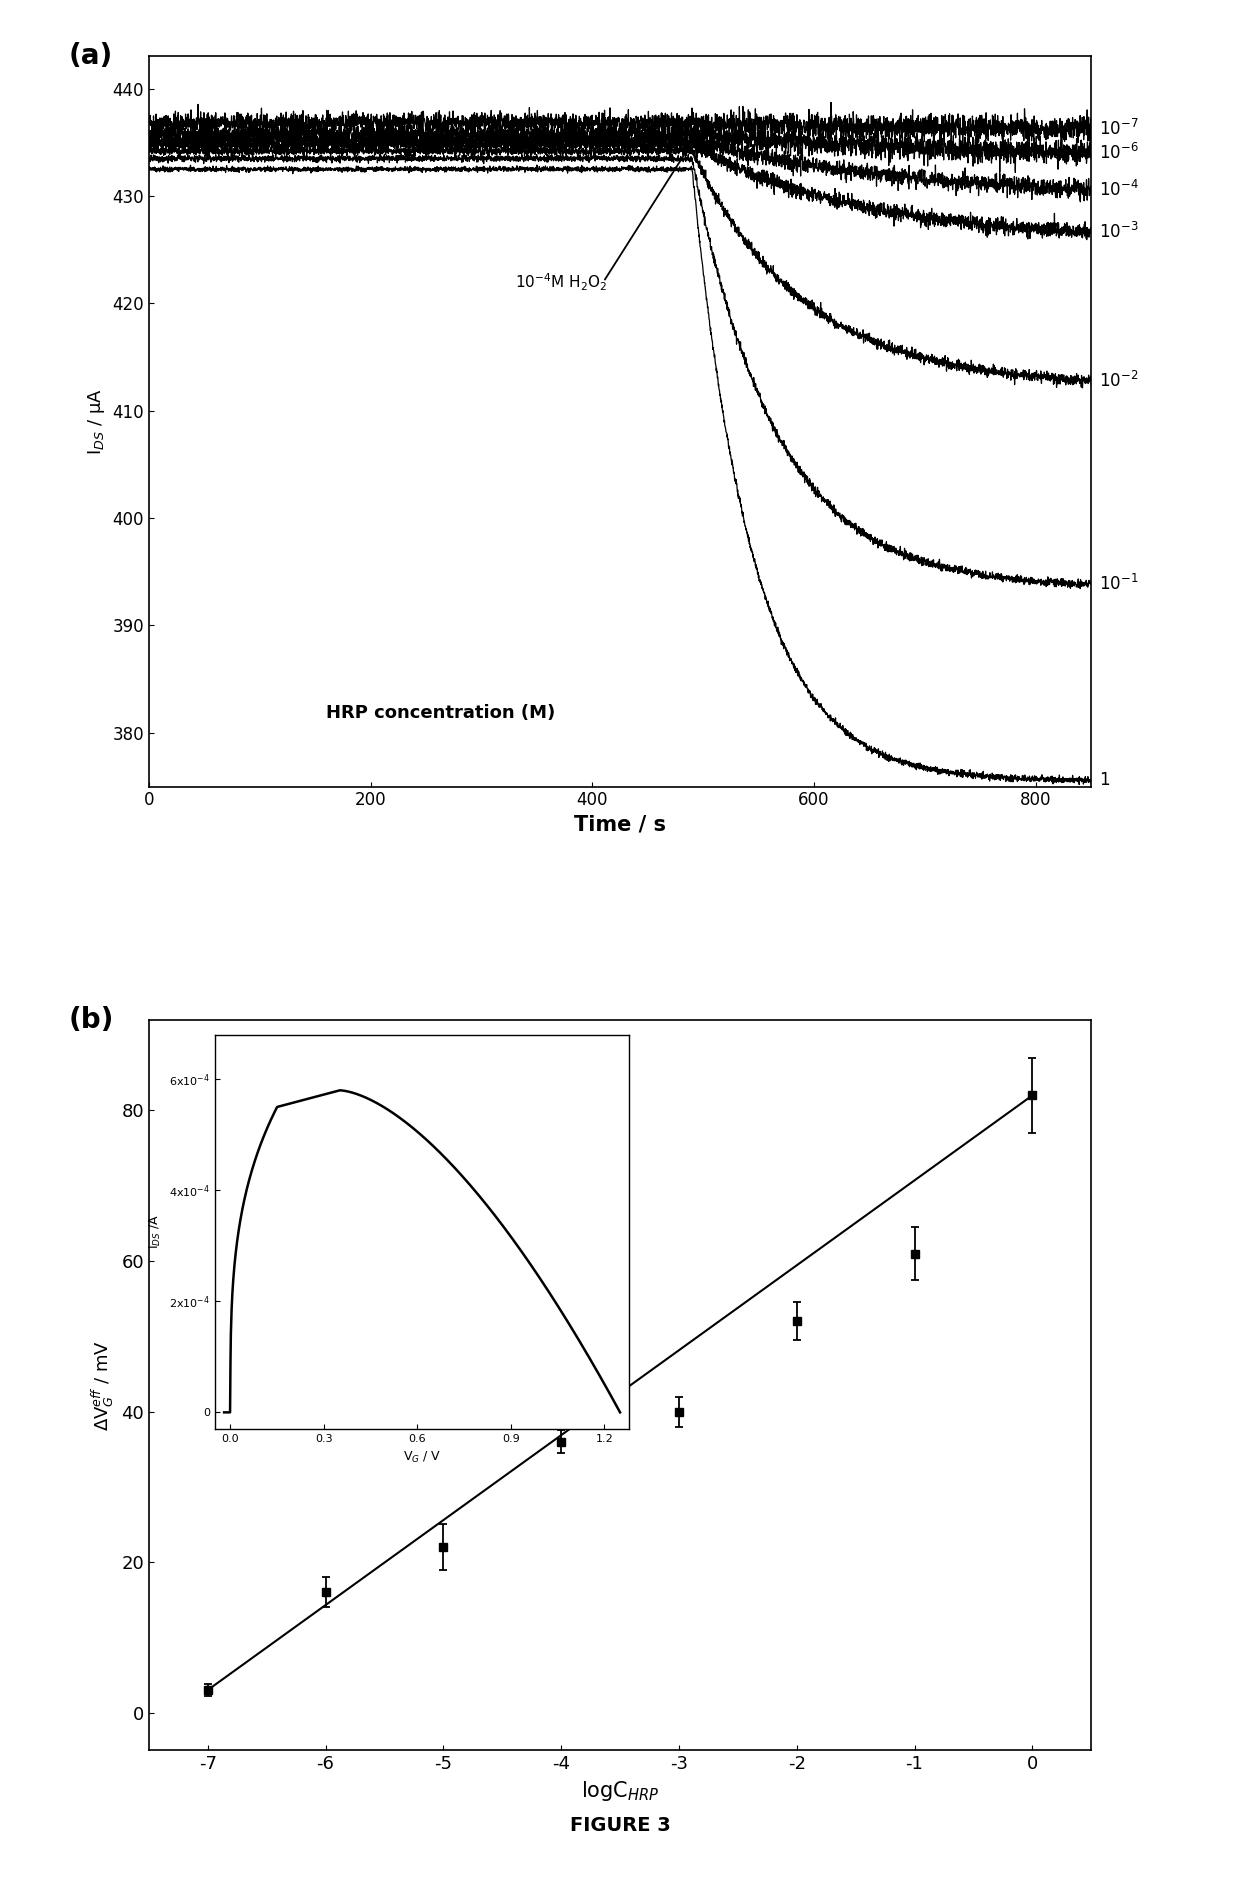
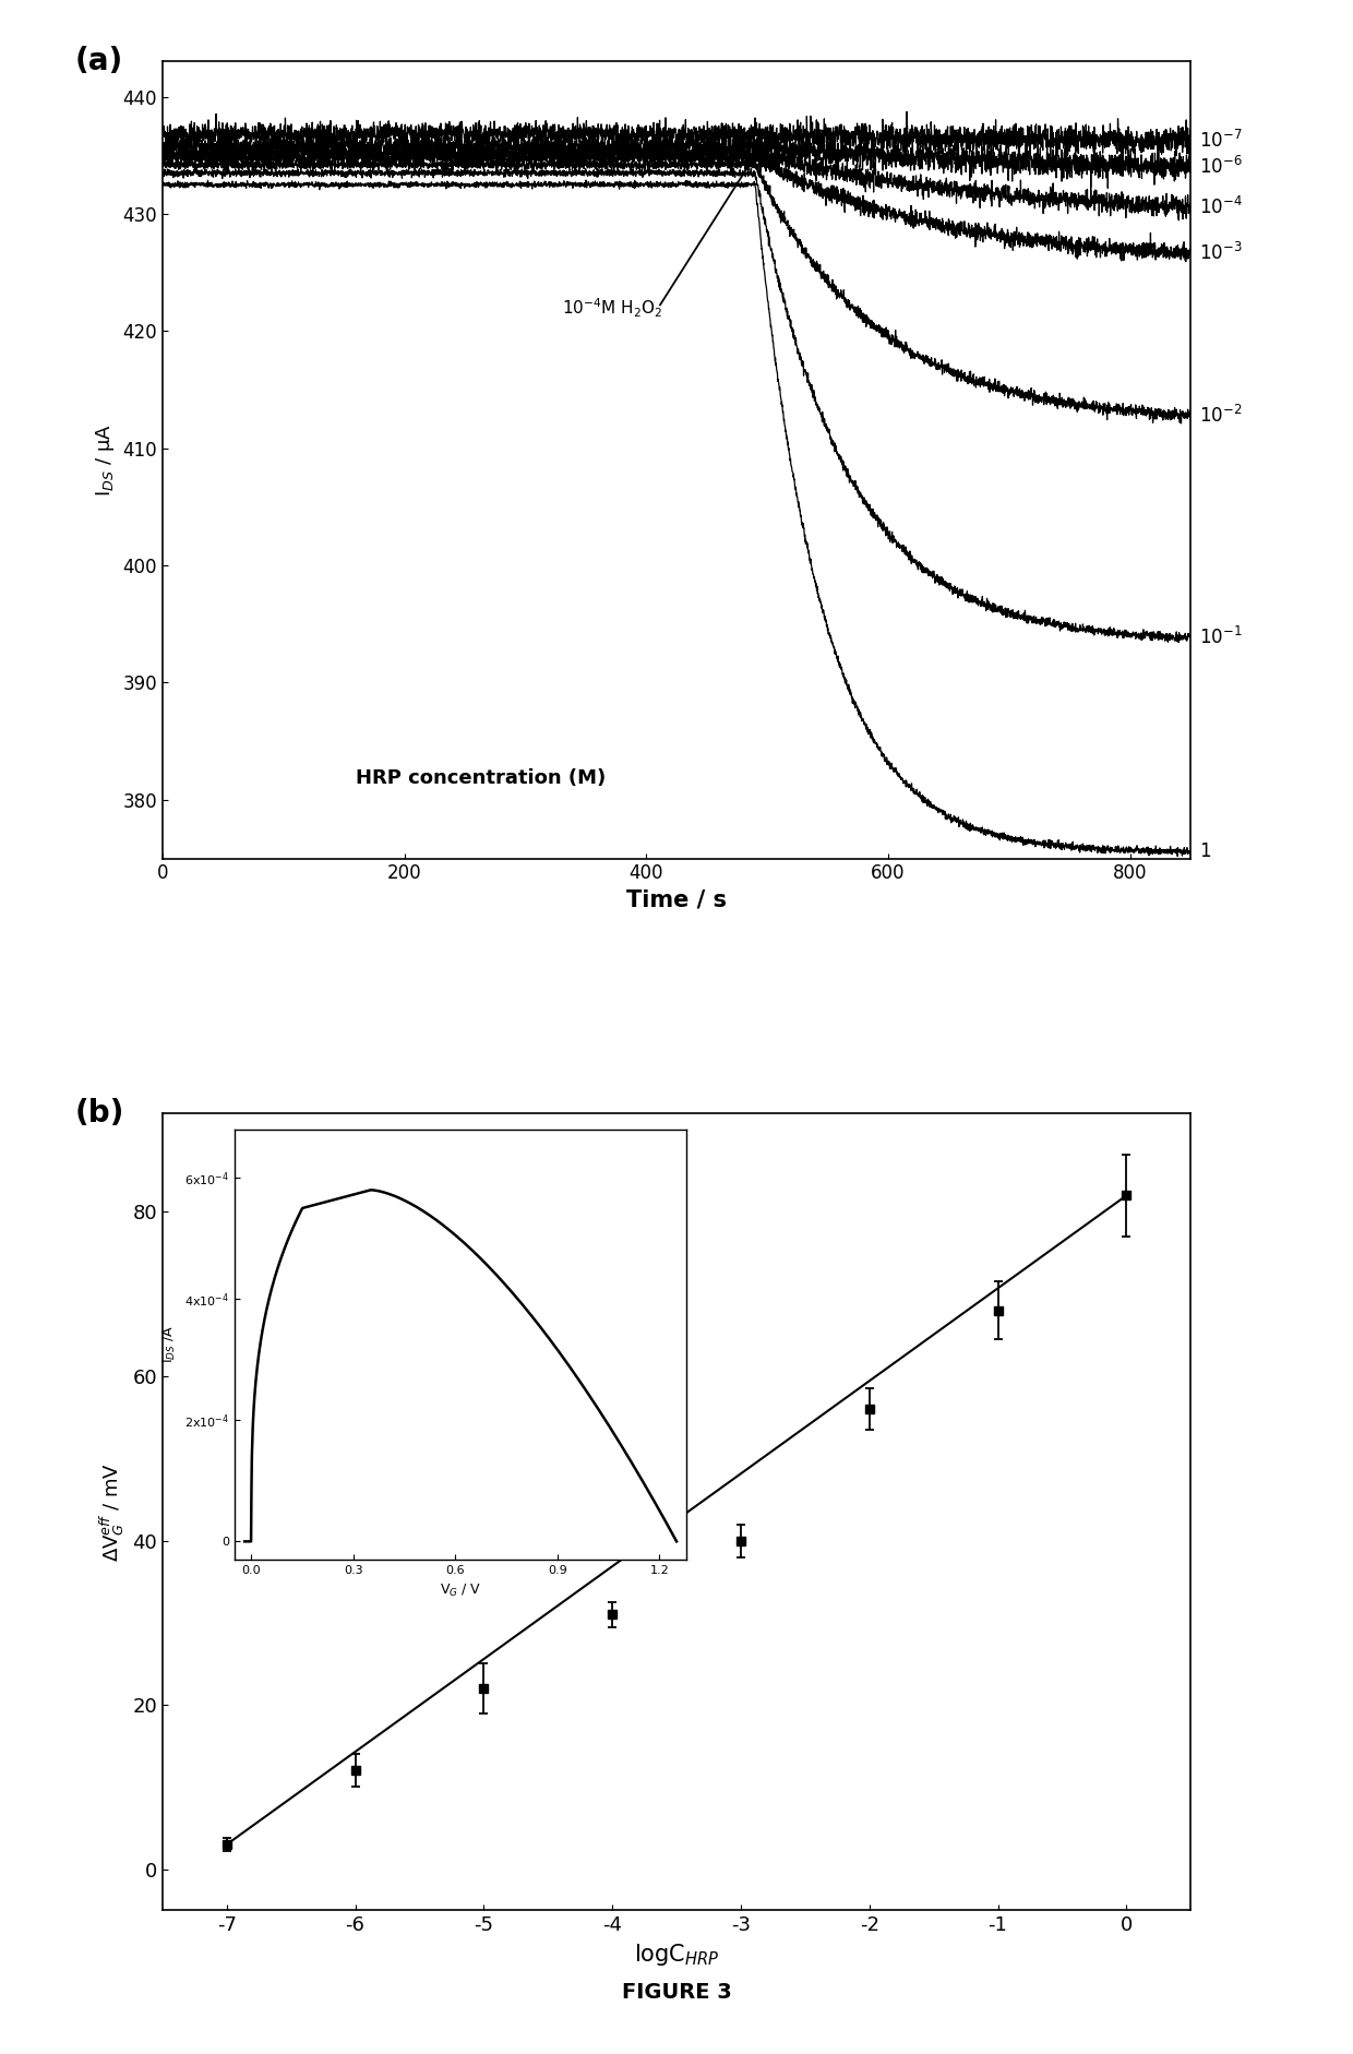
-6: 16 -> 12
-4: 36 -> 31
-2: 52 -> 56
-1: 61 -> 68
